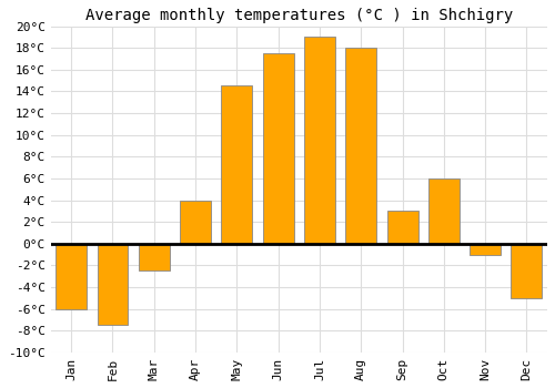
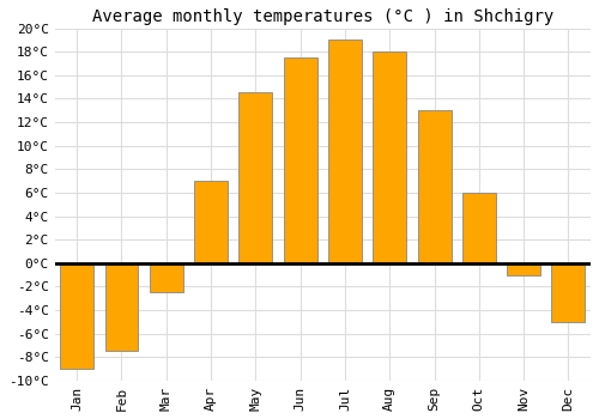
Jan: -6.0°C -> -9.0°C
Apr: 4.0°C -> 7.0°C
Sep: 3.0°C -> 13.0°C
